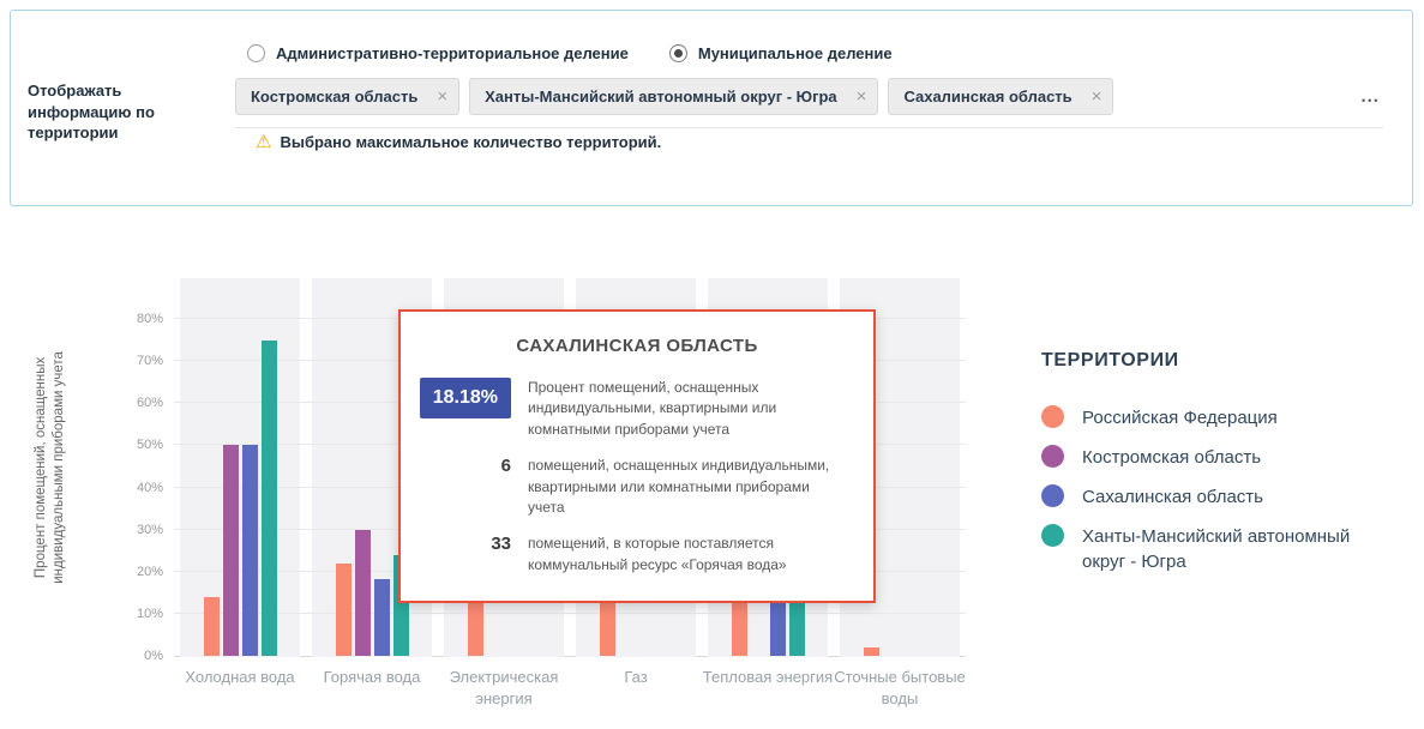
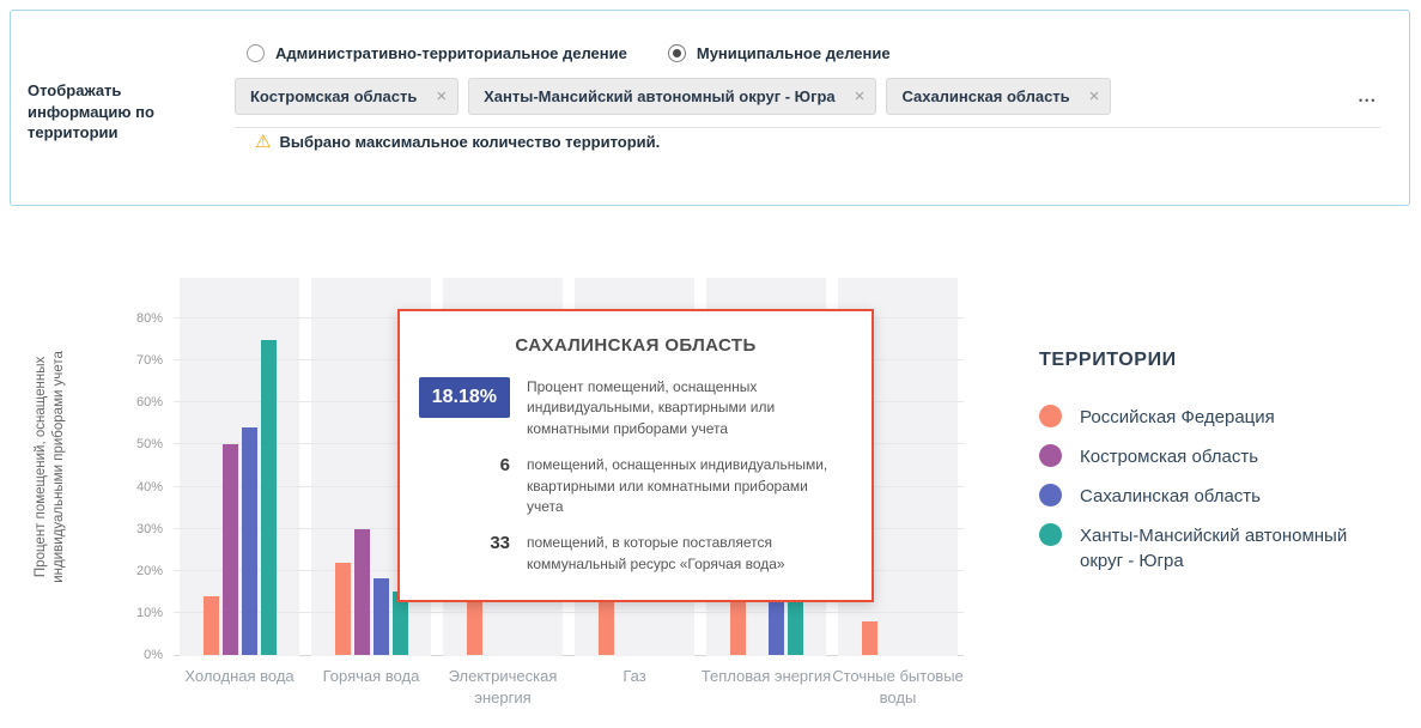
Сахалинская область/Холодная вода: 50% -> 54%
Ханты-Мансийский автономный округ - Югра/Горячая вода: 24% -> 15%
Российская Федерация/Сточные бытовые воды: 2% -> 8%
